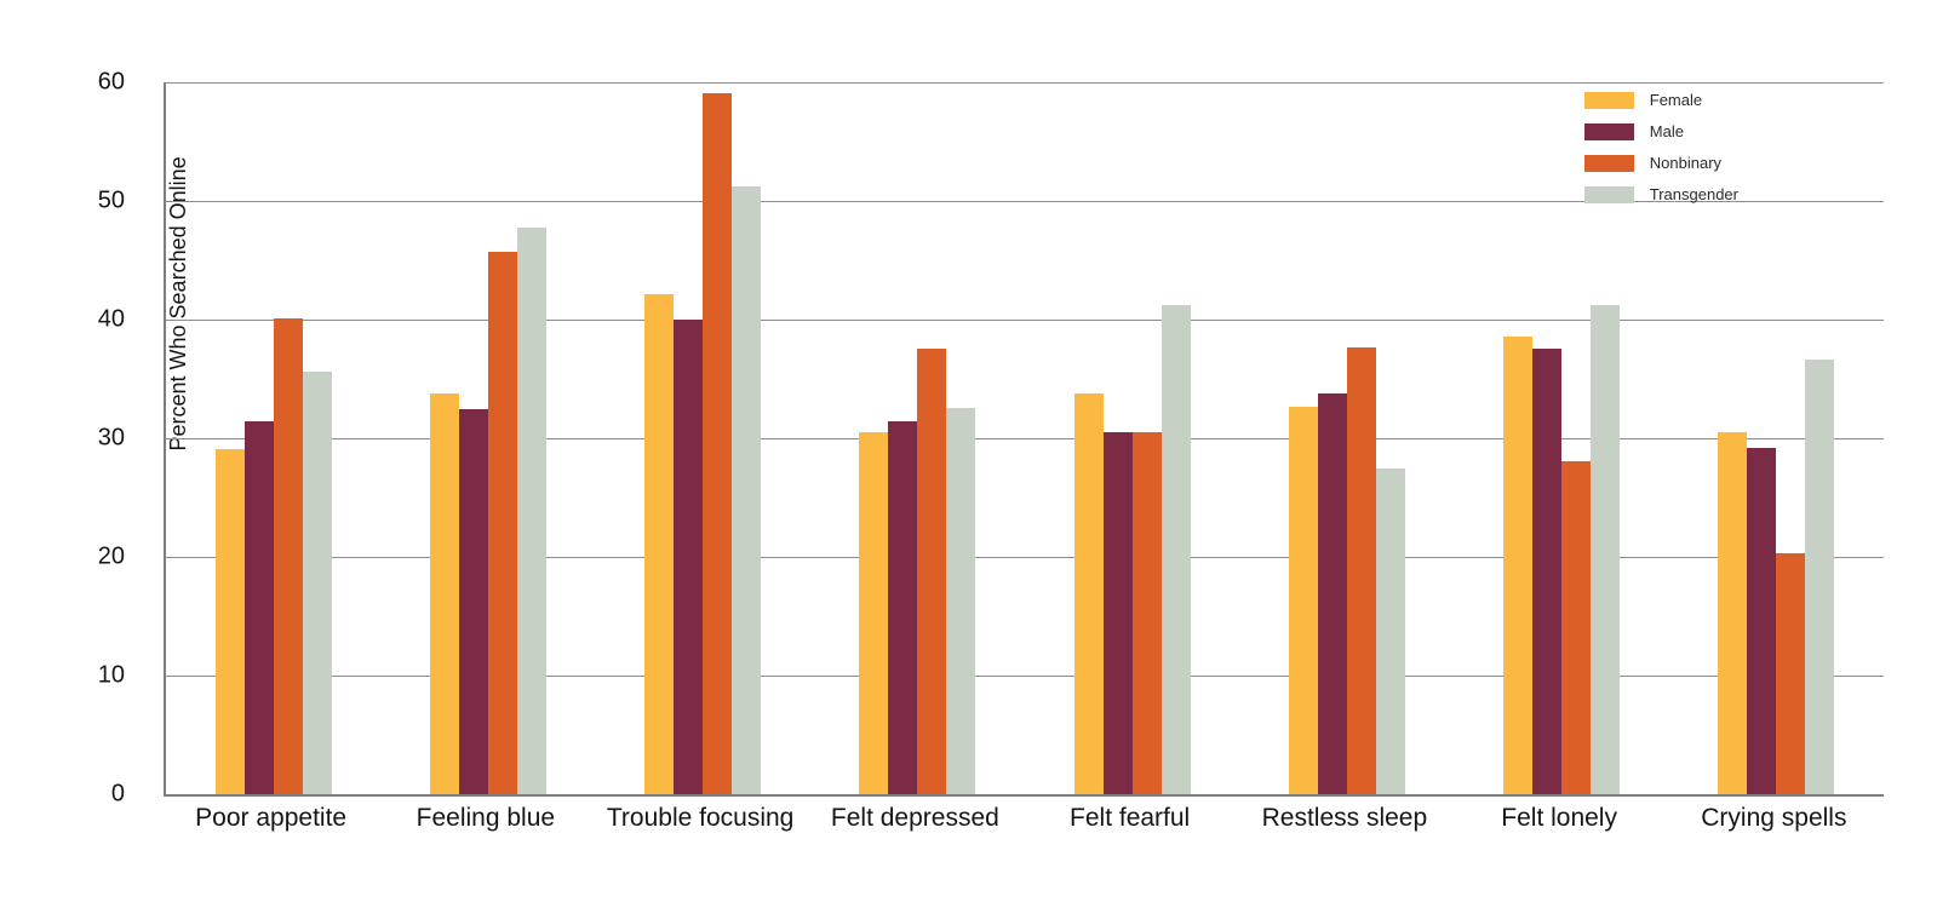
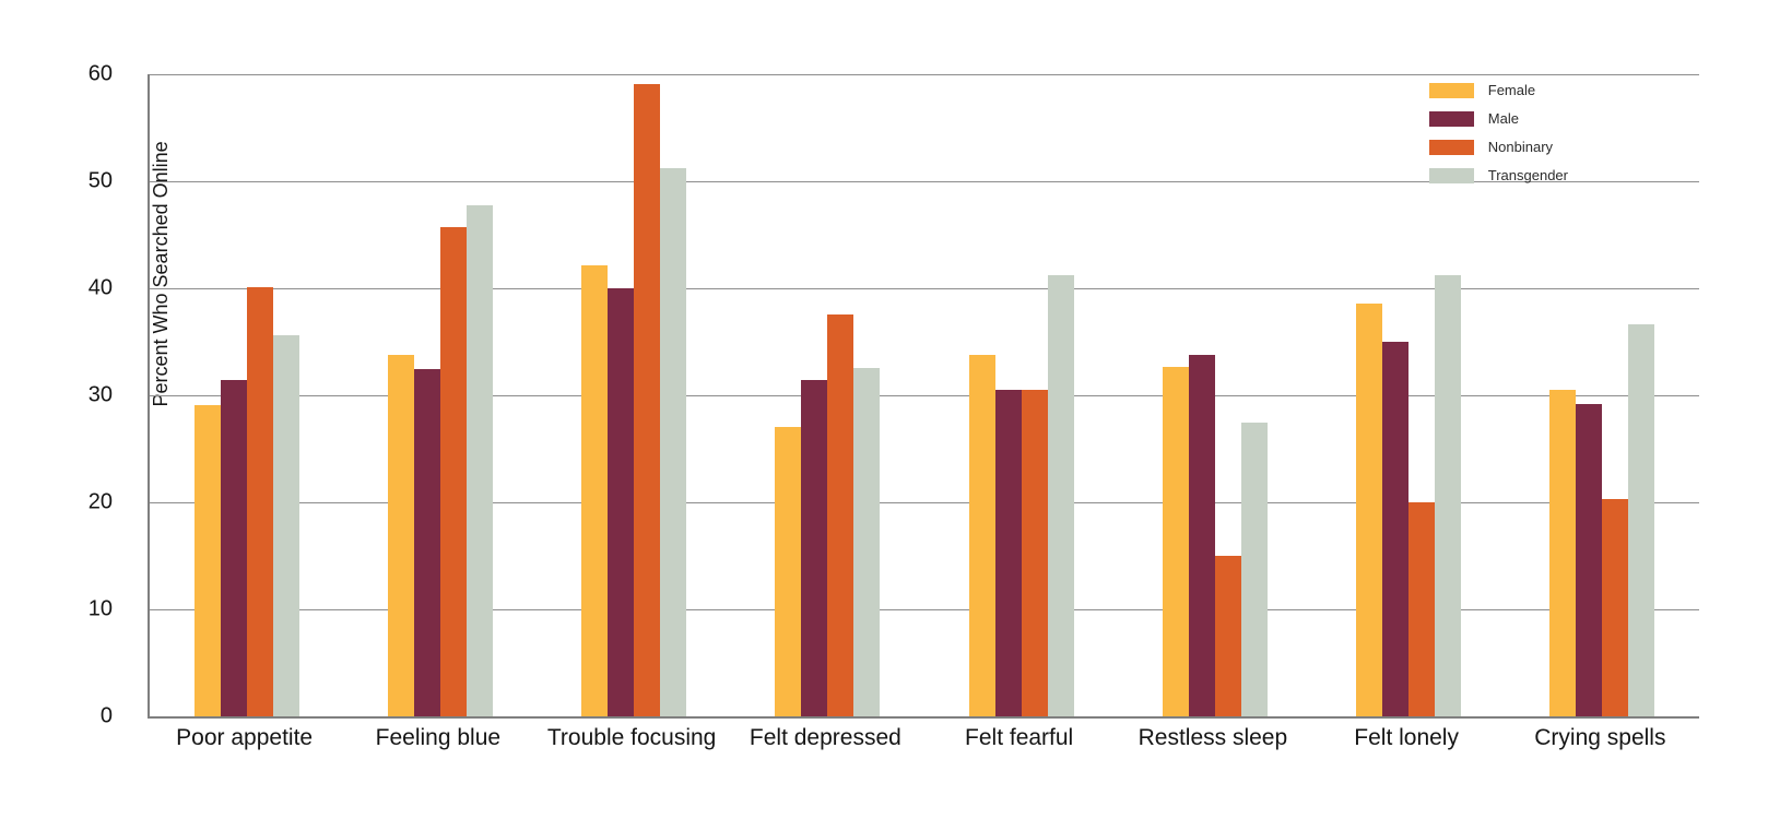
Female/Felt depressed: 30 -> 27
Nonbinary/Restless sleep: 38 -> 15
Male/Felt lonely: 38 -> 35
Nonbinary/Felt lonely: 28 -> 20
